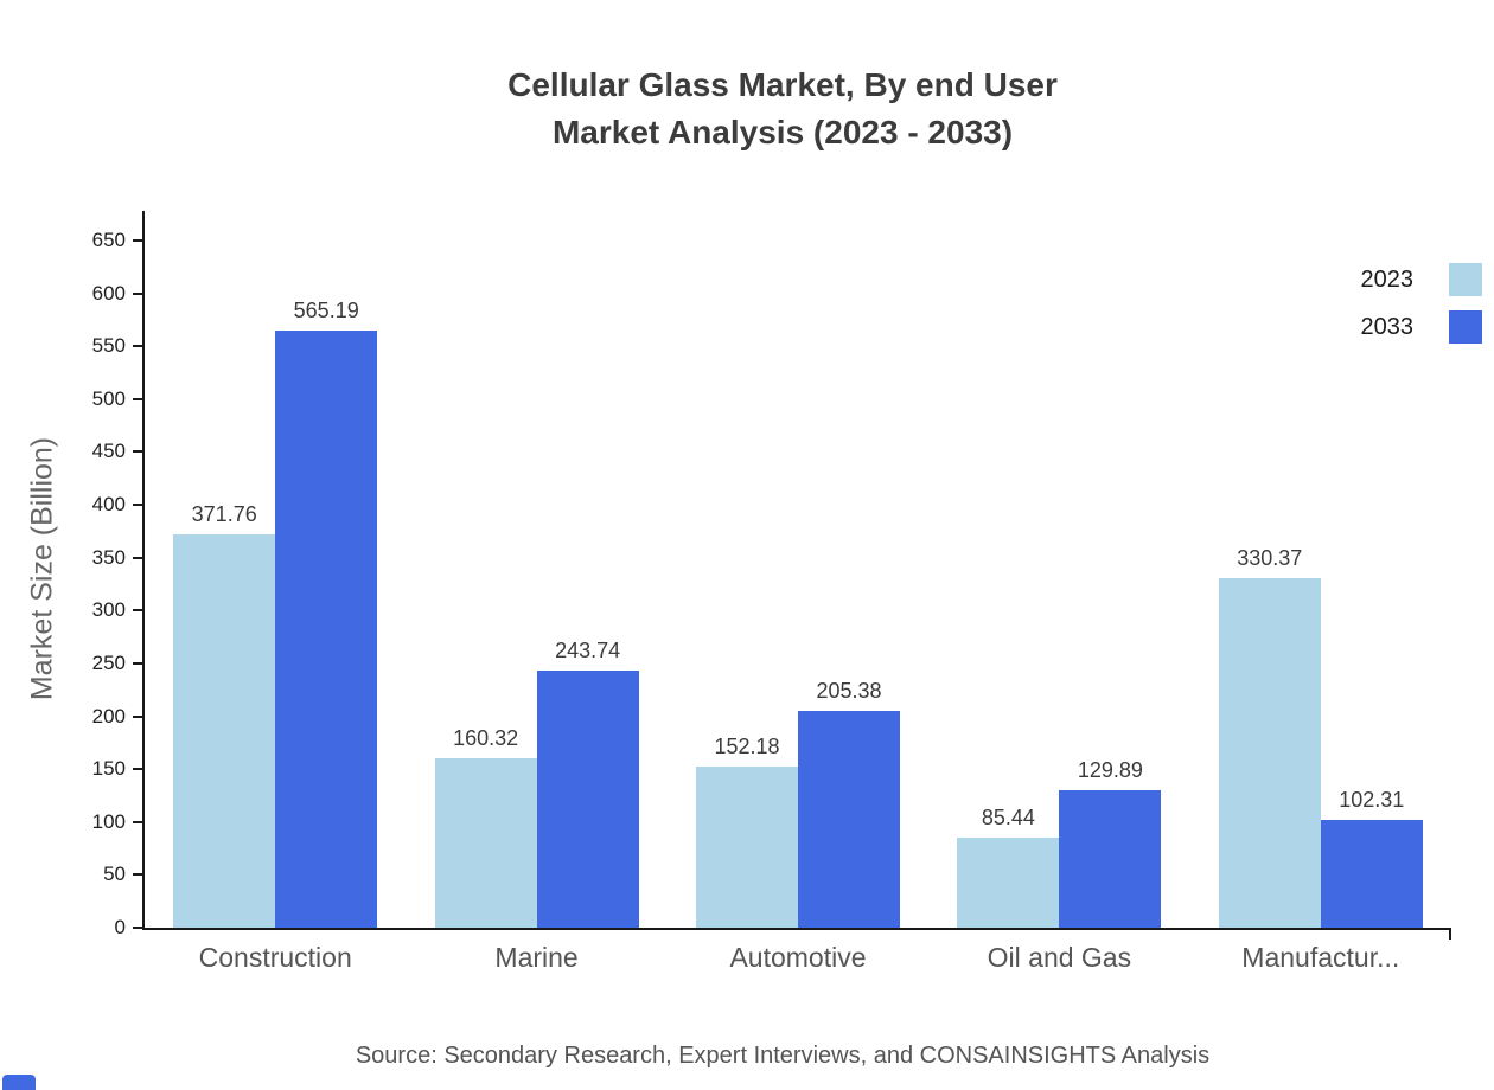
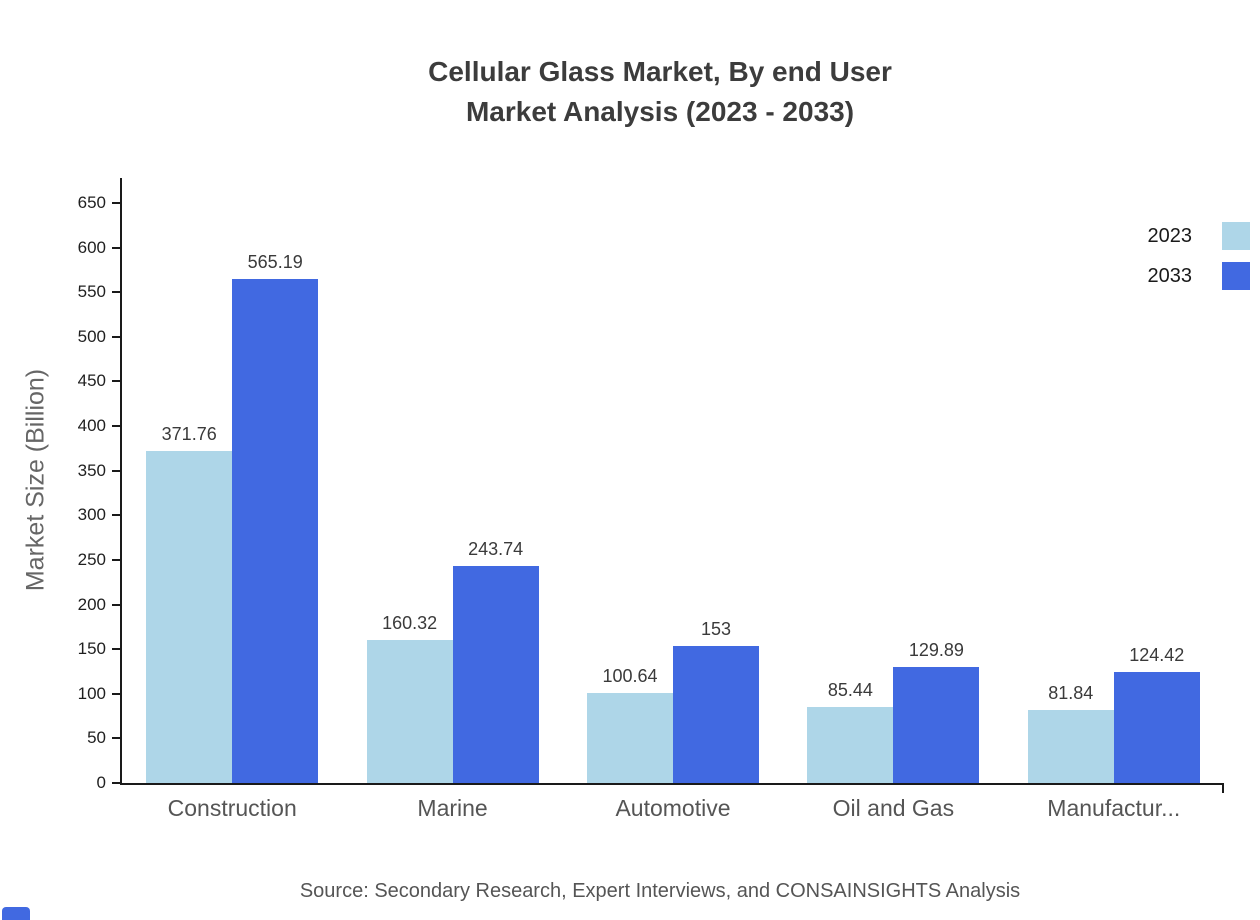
2023/Automotive: 152.18 -> 100.64
2033/Automotive: 205.38 -> 153
2023/Manufactur...: 330.37 -> 81.84
2033/Manufactur...: 102.31 -> 124.42
